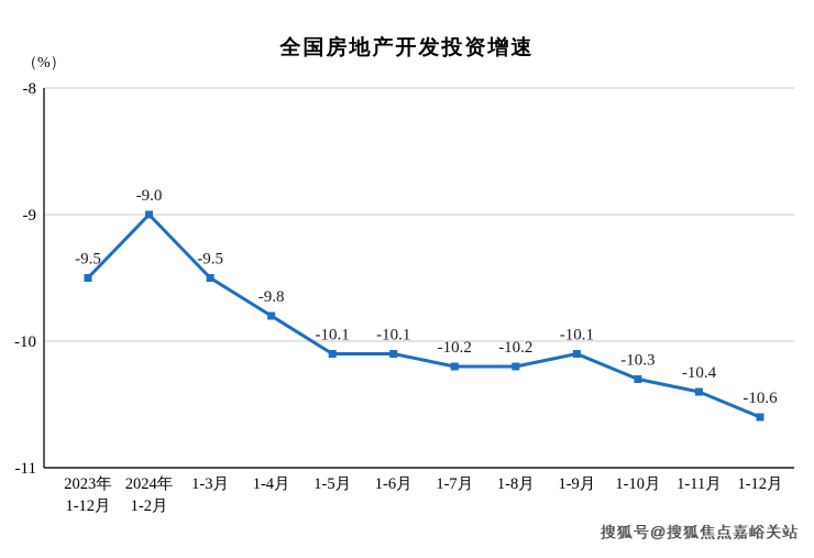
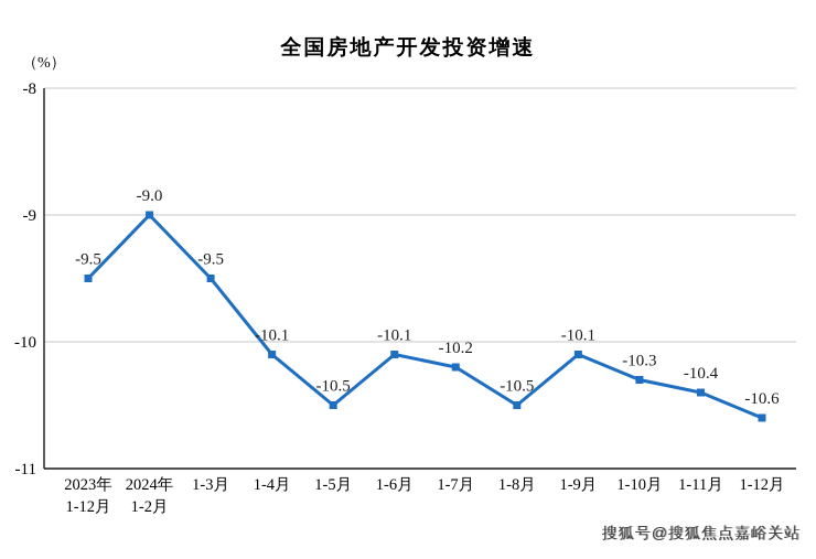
1-4月: -9.8 -> -10.1
1-5月: -10.1 -> -10.5
1-8月: -10.2 -> -10.5
